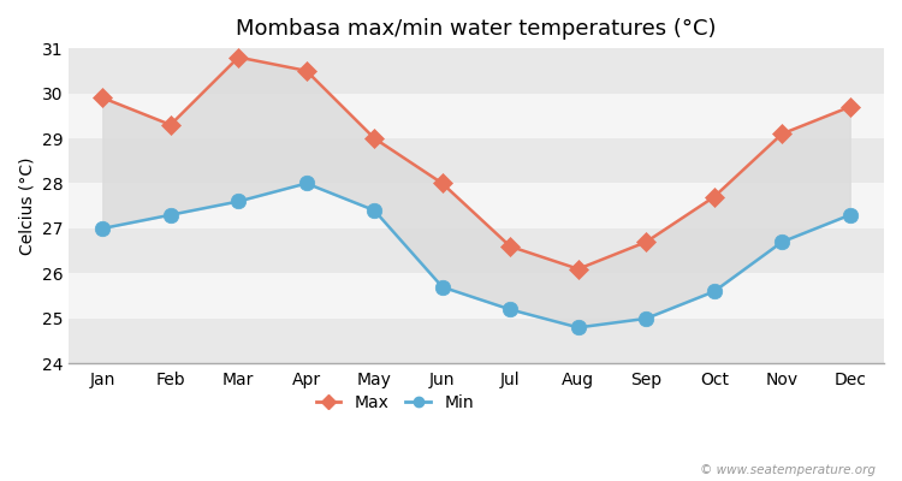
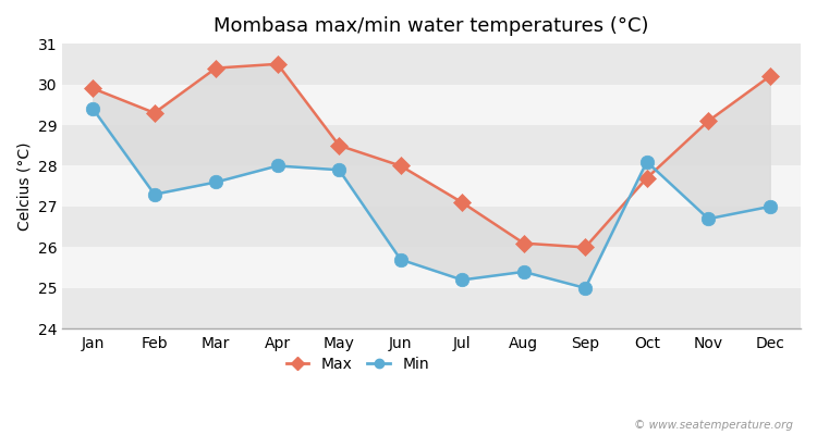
Min/Jan: 27.0 -> 29.4
Max/Mar: 30.8 -> 30.4
Max/May: 29.0 -> 28.5
Min/May: 27.4 -> 27.9
Max/Jul: 26.6 -> 27.1
Min/Aug: 24.8 -> 25.4
Max/Sep: 26.7 -> 26.0
Min/Oct: 25.6 -> 28.1
Max/Dec: 29.7 -> 30.2
Min/Dec: 27.3 -> 27.0
